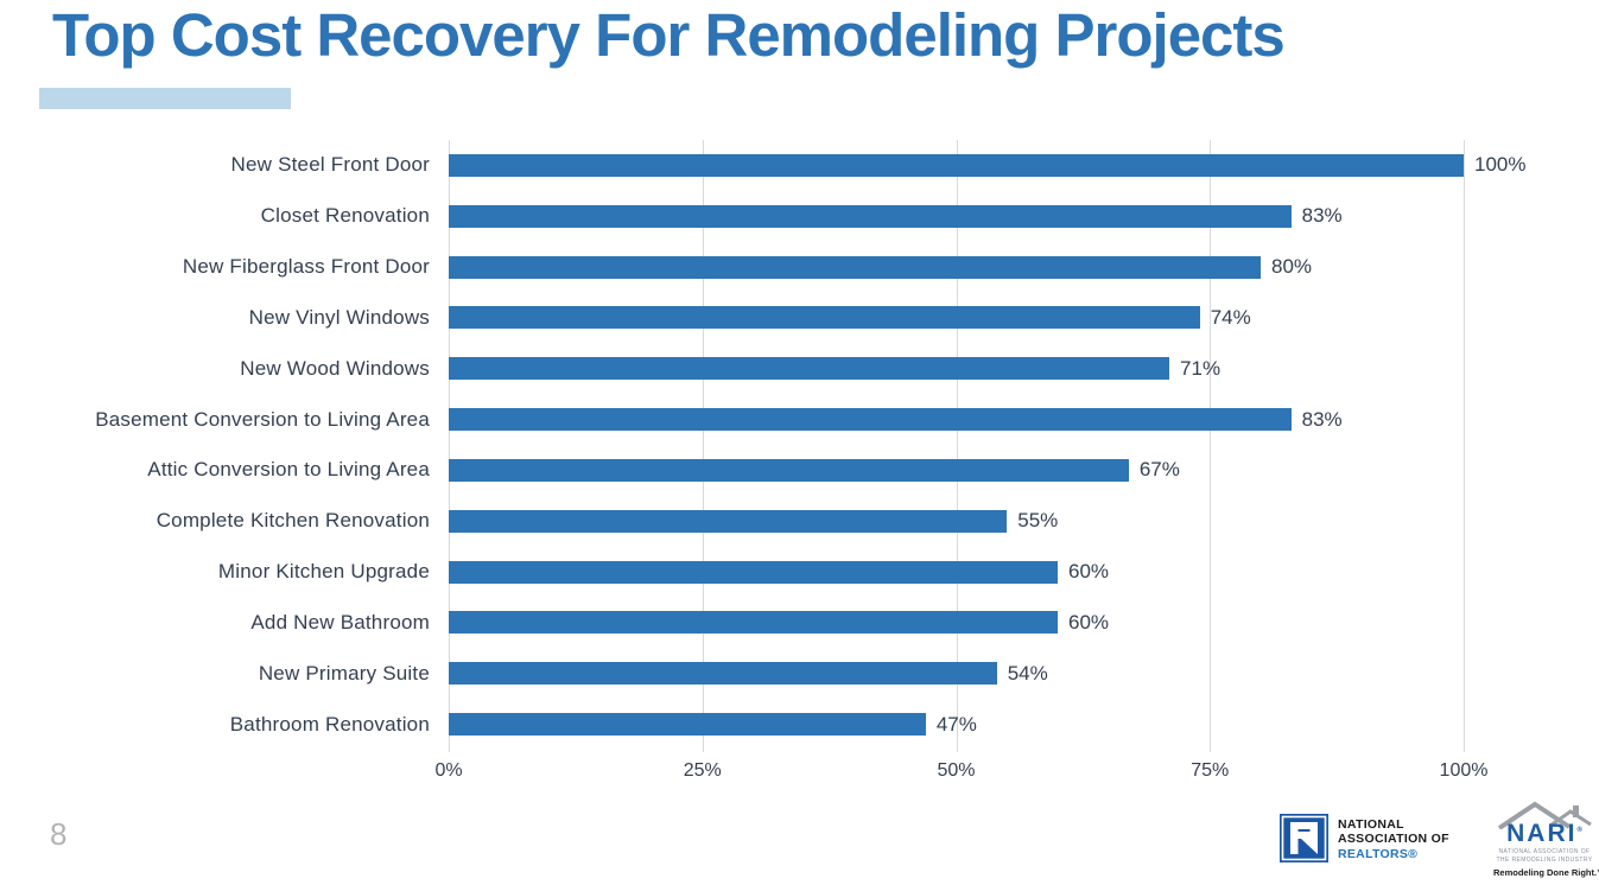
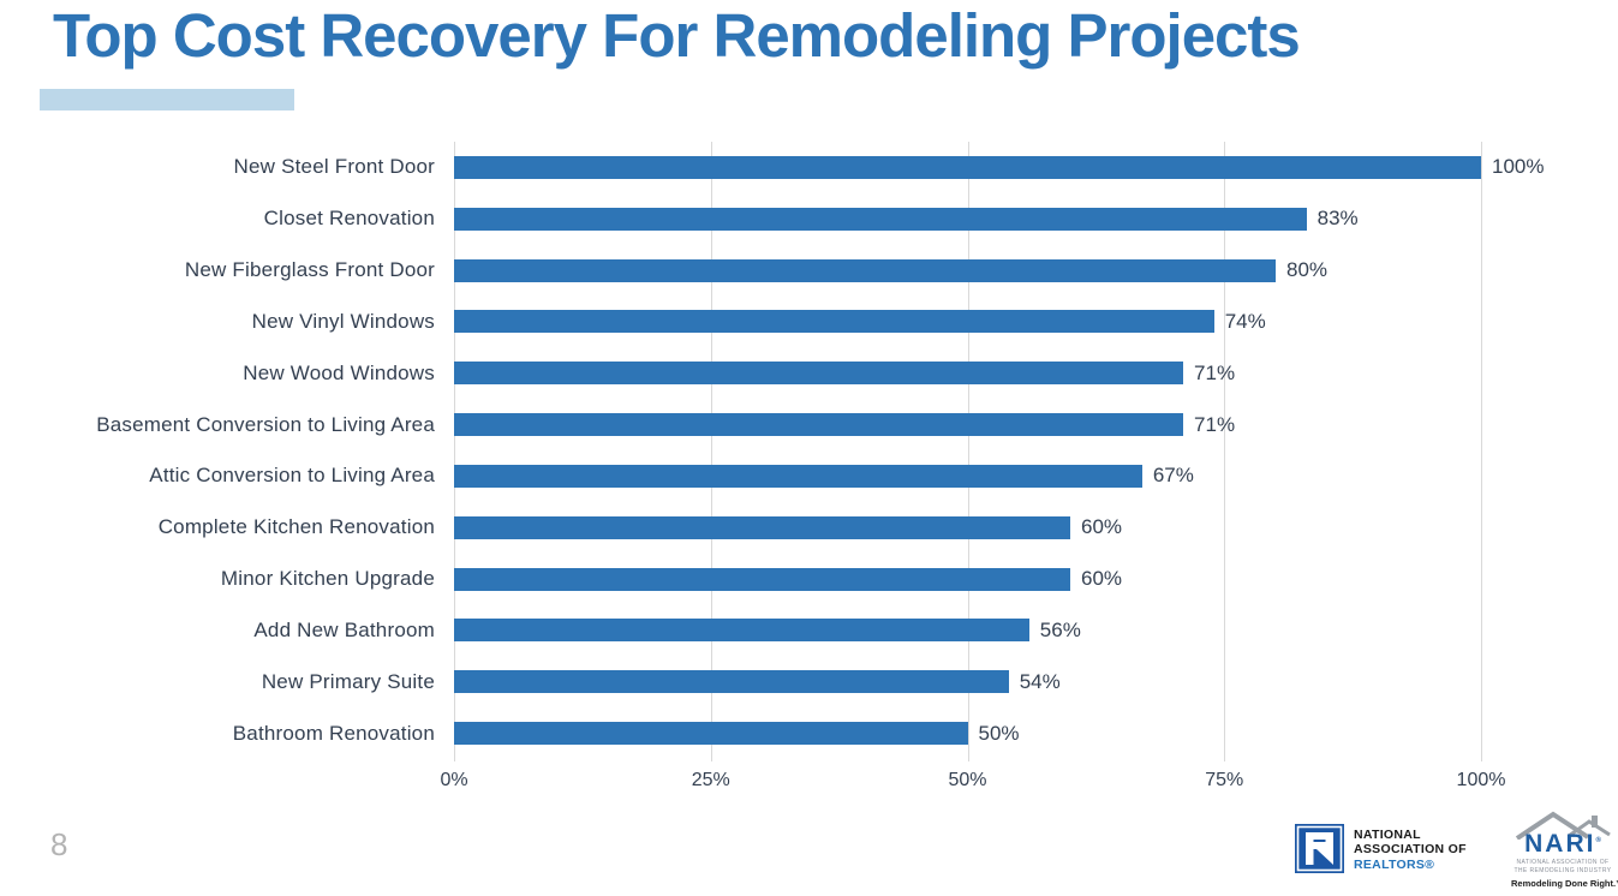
Basement Conversion to Living Area: 83% -> 71%
Complete Kitchen Renovation: 55% -> 60%
Add New Bathroom: 60% -> 56%
Bathroom Renovation: 47% -> 50%
